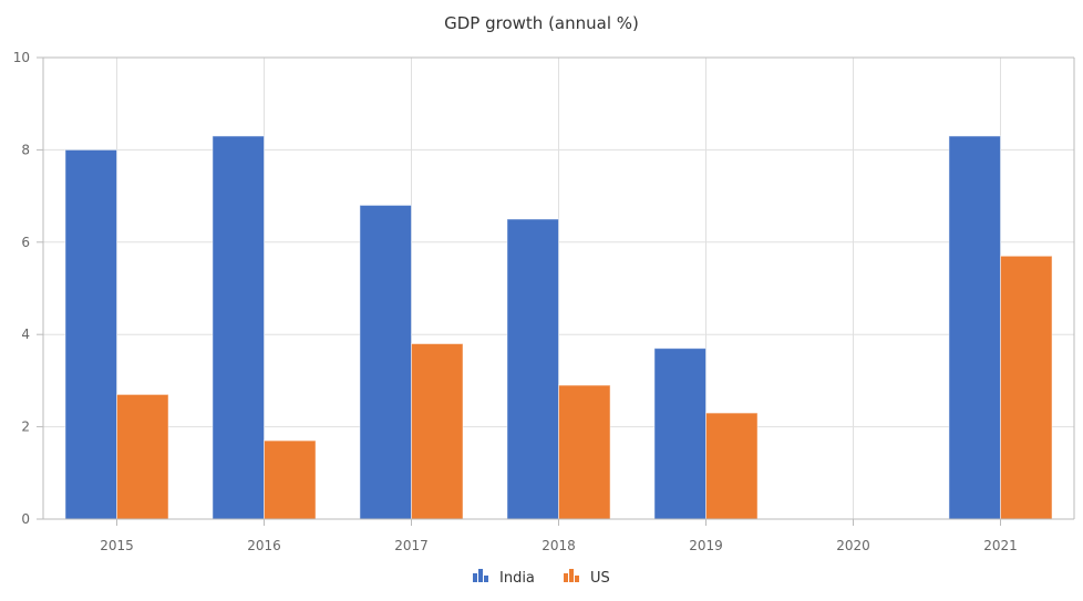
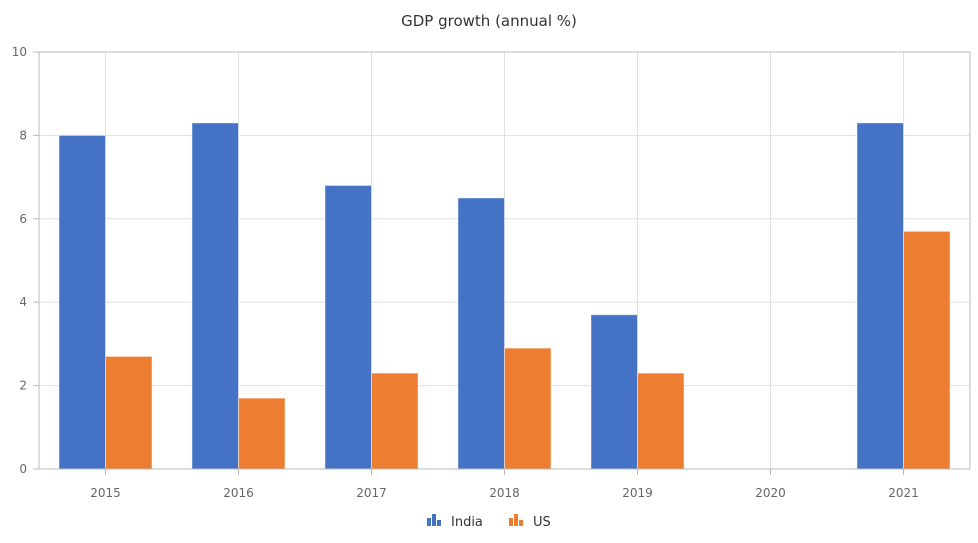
US/2017: 3.8 -> 2.3
